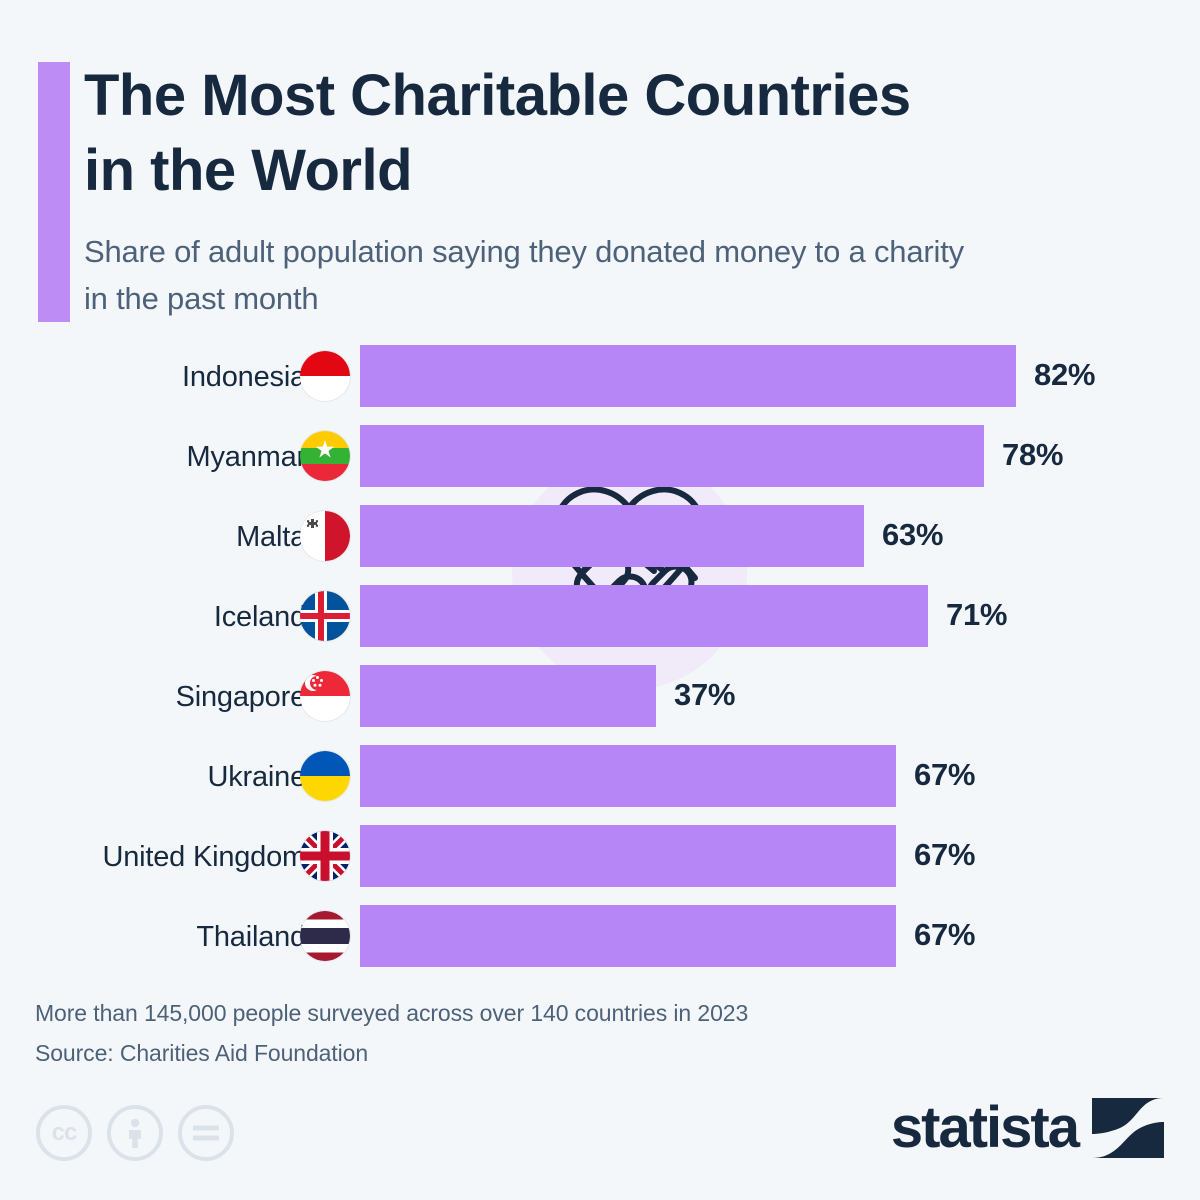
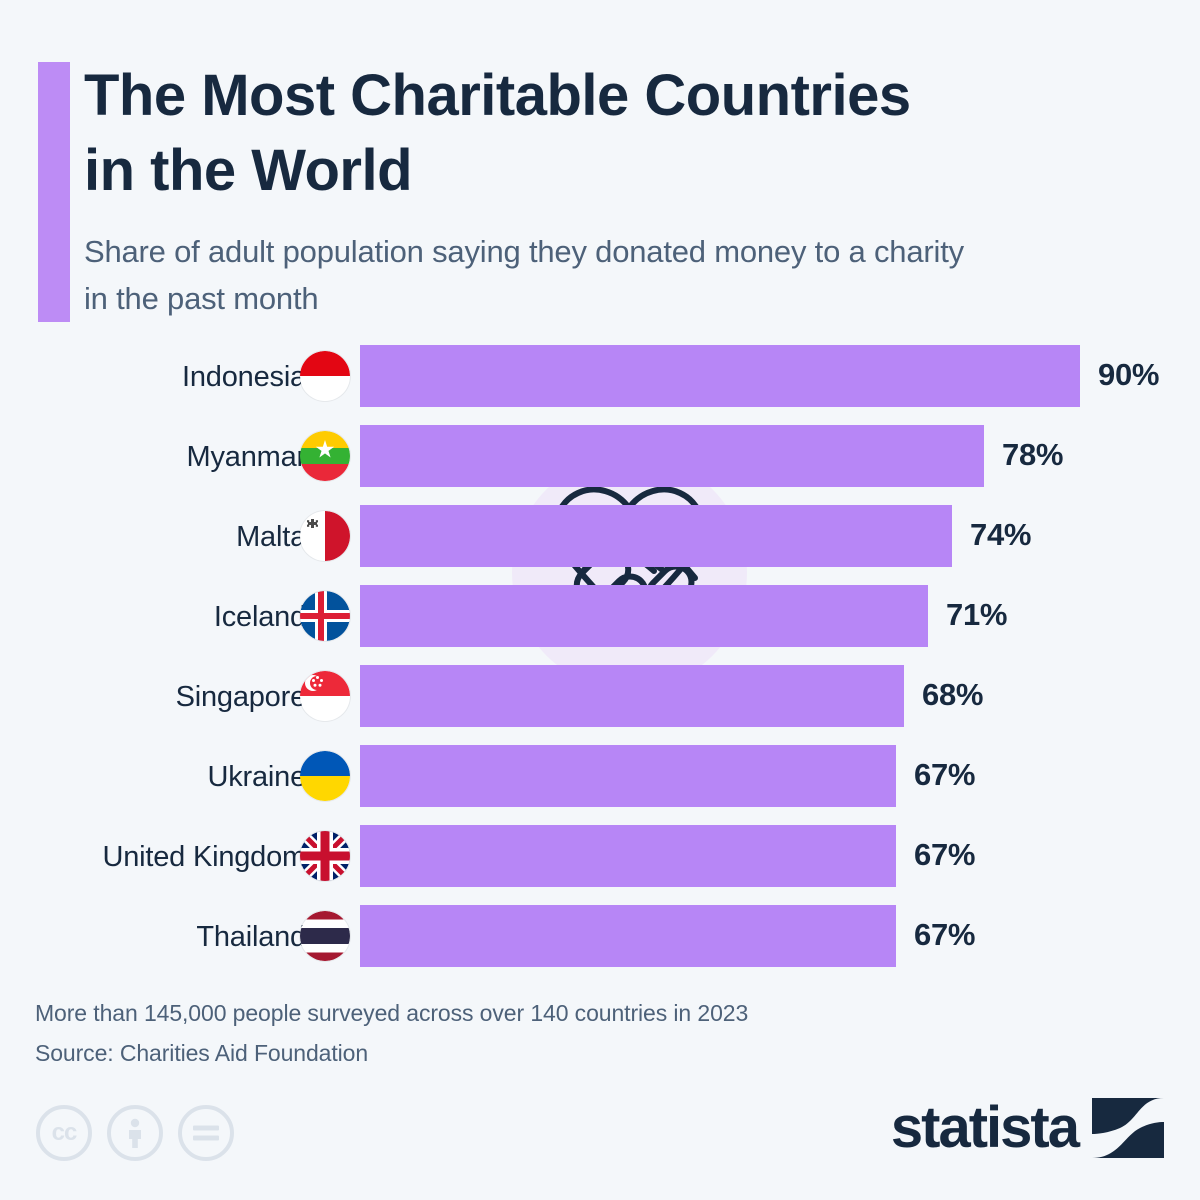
Indonesia: 82% -> 90%
Malta: 63% -> 74%
Singapore: 37% -> 68%
